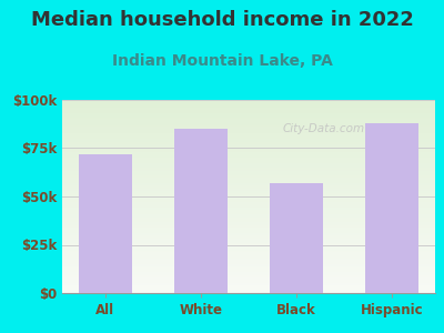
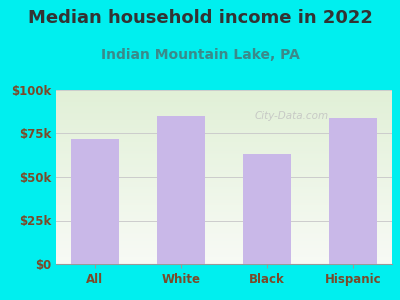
Black: $57k -> $63k
Hispanic: $88k -> $84k
